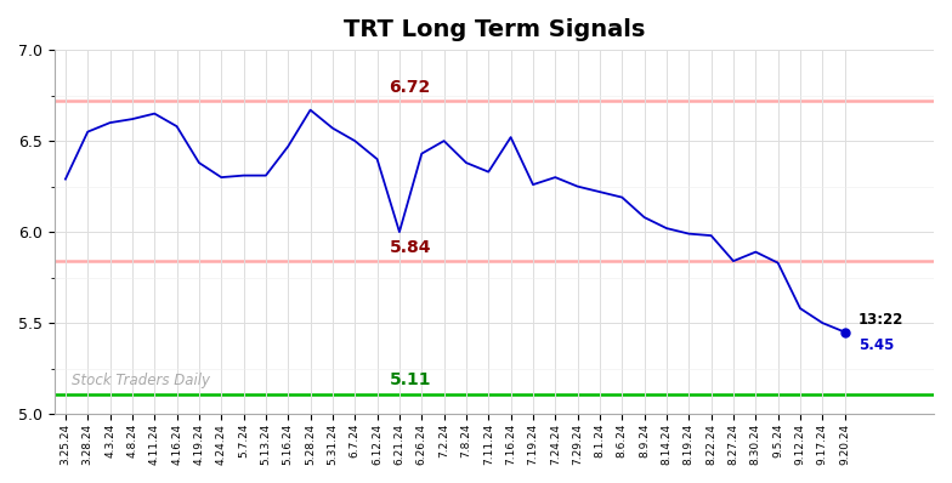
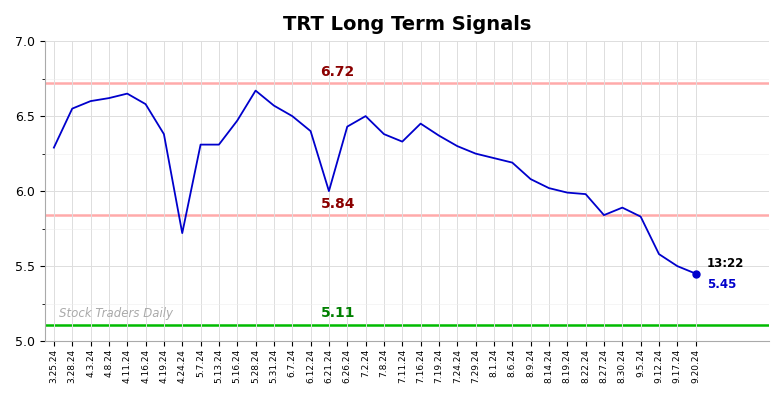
4.24.24: 6.30 -> 5.72
7.16.24: 6.52 -> 6.45
7.19.24: 6.26 -> 6.37
